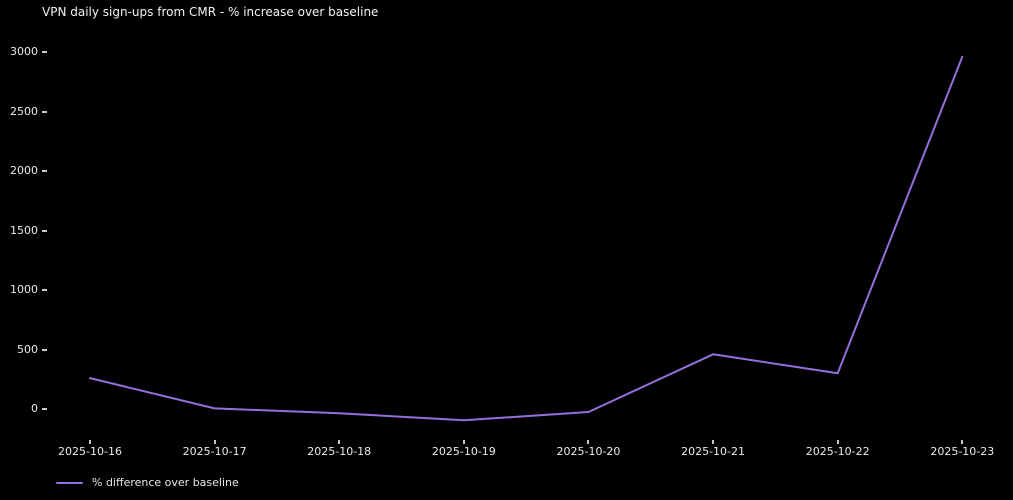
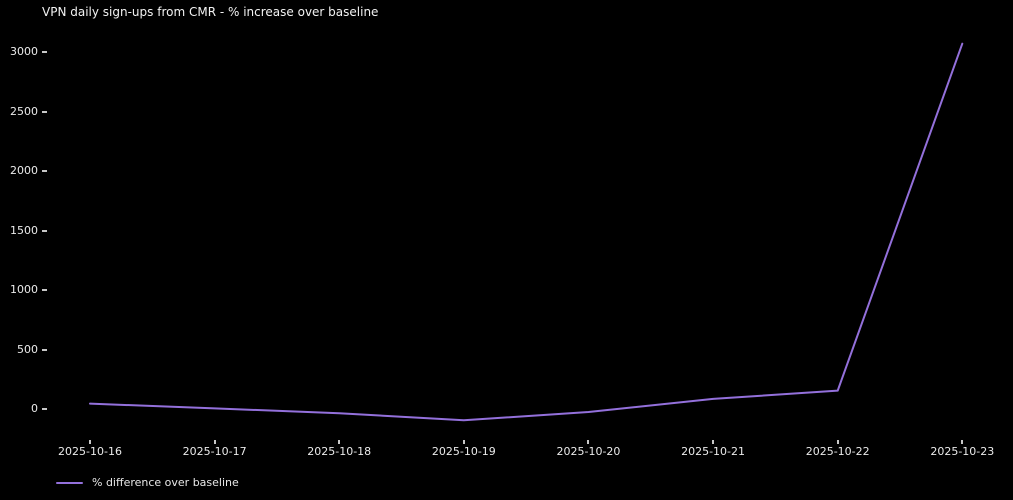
2025-10-16: 260 -> 40
2025-10-21: 460 -> 80
2025-10-22: 300 -> 160
2025-10-23: 2960 -> 3070
